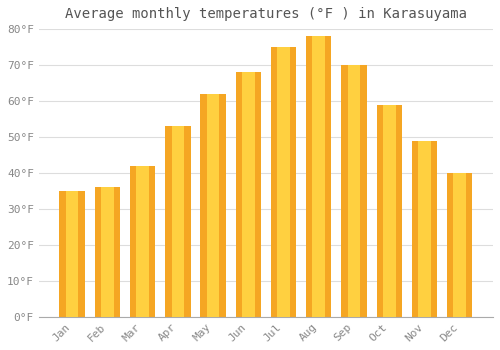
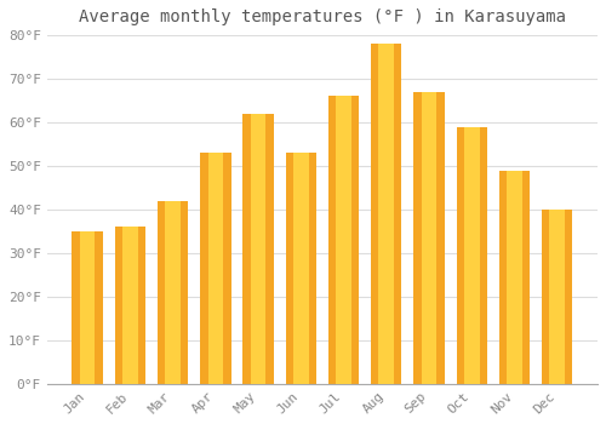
Jun: 68°F -> 53°F
Jul: 75°F -> 66°F
Sep: 70°F -> 67°F
